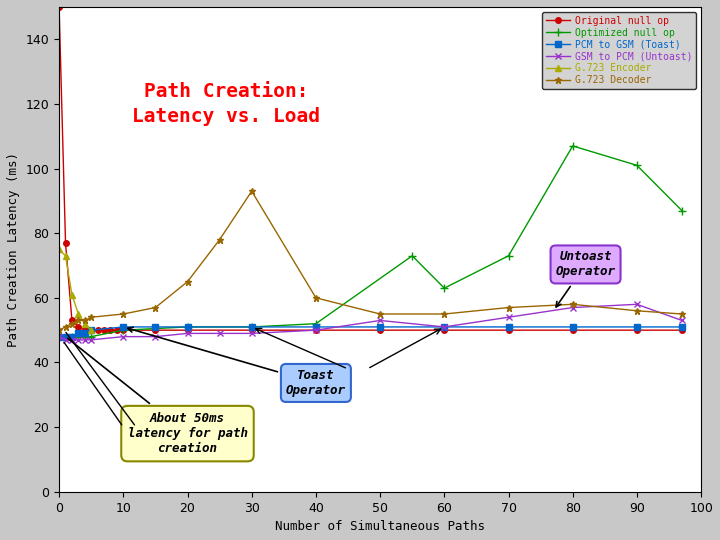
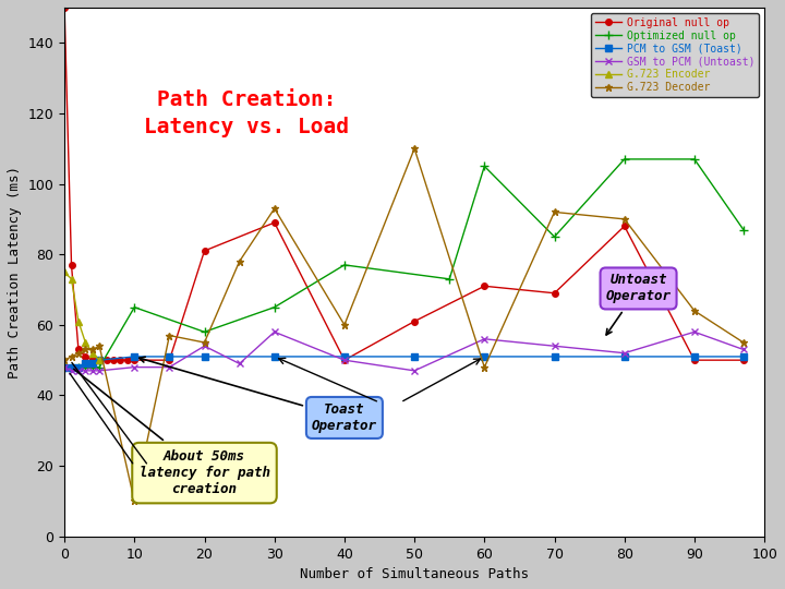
Optimized null op/10: 50 -> 65
G.723 Decoder/10: 55 -> 10
Original null op/20: 50 -> 81
Optimized null op/20: 51 -> 58
GSM to PCM (Untoast)/20: 49 -> 54
G.723 Decoder/20: 65 -> 55
Original null op/30: 50 -> 89
Optimized null op/30: 51 -> 65
GSM to PCM (Untoast)/30: 49 -> 58
Optimized null op/40: 52 -> 77
Original null op/50: 50 -> 61
GSM to PCM (Untoast)/50: 53 -> 47
G.723 Decoder/50: 55 -> 110
Original null op/60: 50 -> 71
Optimized null op/60: 63 -> 105
GSM to PCM (Untoast)/60: 51 -> 56
G.723 Decoder/60: 55 -> 48
Original null op/70: 50 -> 69
Optimized null op/70: 73 -> 85
G.723 Decoder/70: 57 -> 92
Original null op/80: 50 -> 88
GSM to PCM (Untoast)/80: 57 -> 52
G.723 Decoder/80: 58 -> 90
Optimized null op/90: 101 -> 107
G.723 Decoder/90: 56 -> 64
